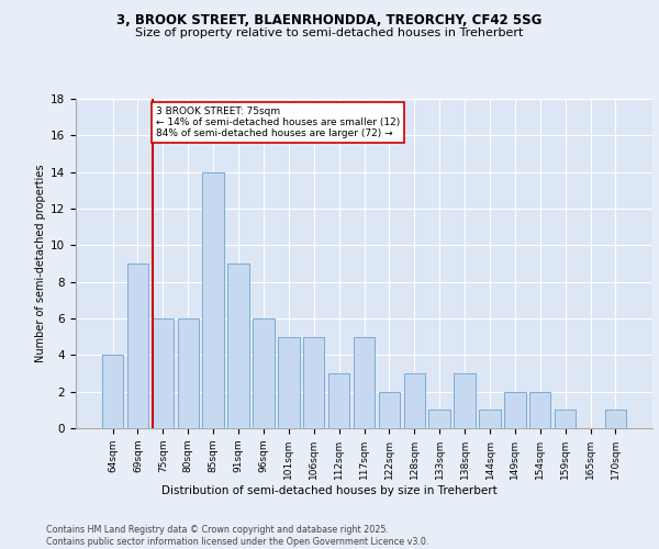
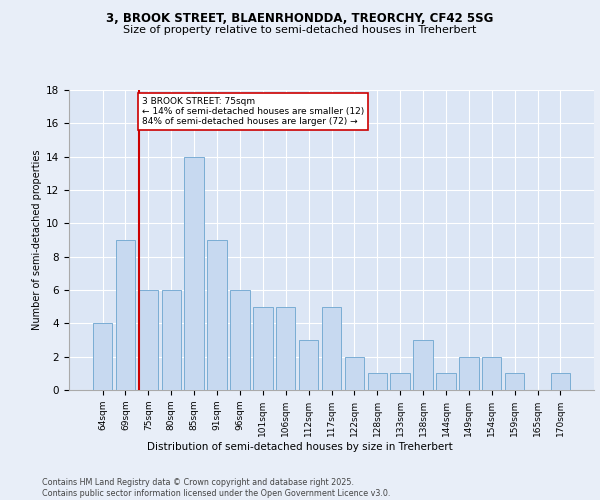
128sqm: 3 -> 1
